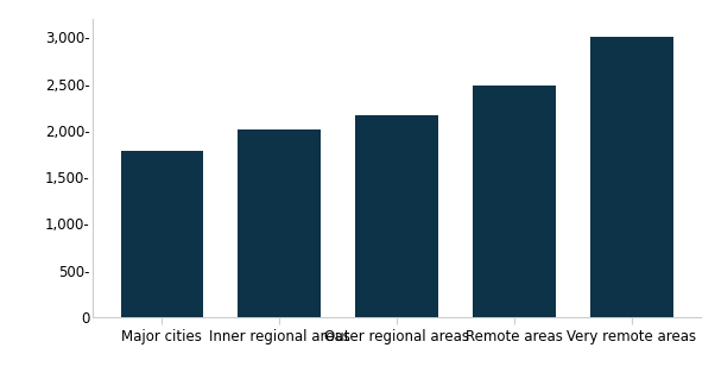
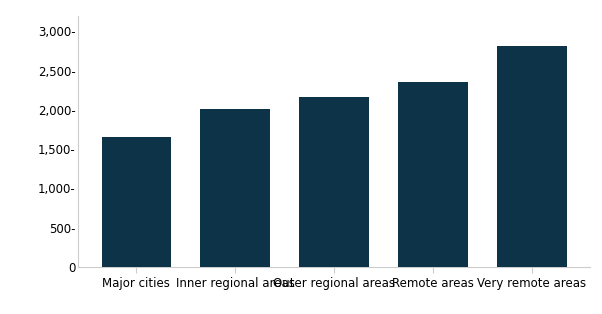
Major cities: 1,780- -> 1,660-
Remote areas: 2,480- -> 2,360-
Very remote areas: 3,000- -> 2,820-
